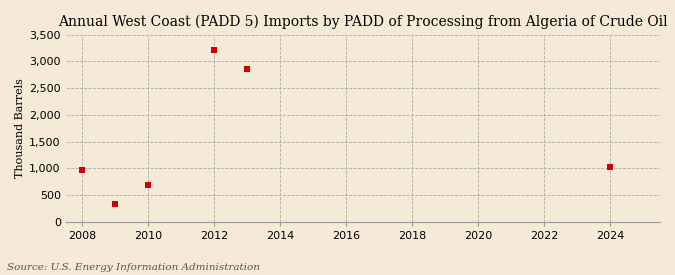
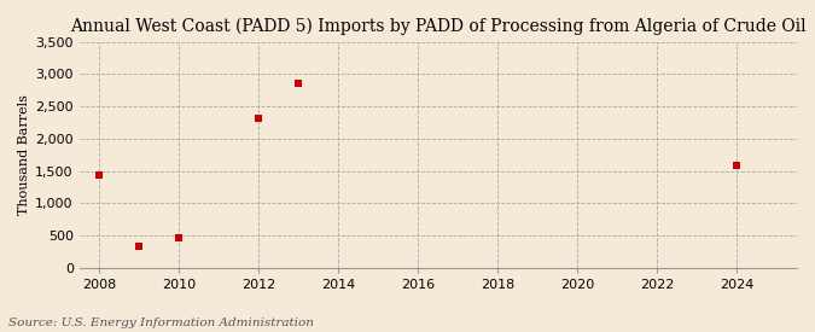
2008: 960 -> 1,440
2010: 690 -> 460
2012: 3,220 -> 2,320
2024: 1,020 -> 1,580
